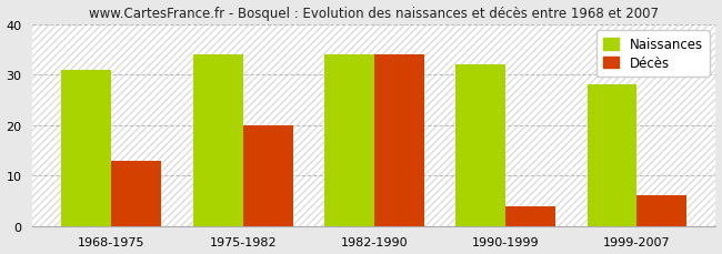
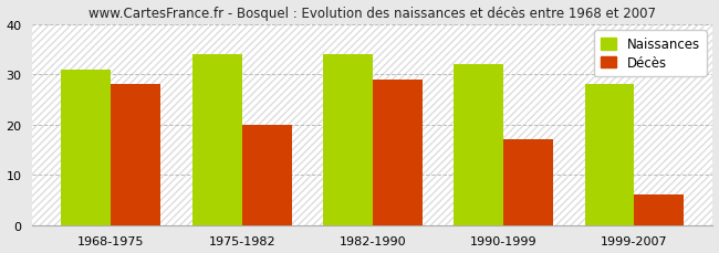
Décès/1968-1975: 13 -> 28
Décès/1982-1990: 34 -> 29
Décès/1990-1999: 4 -> 17
